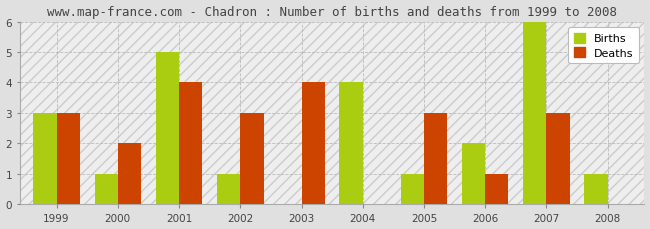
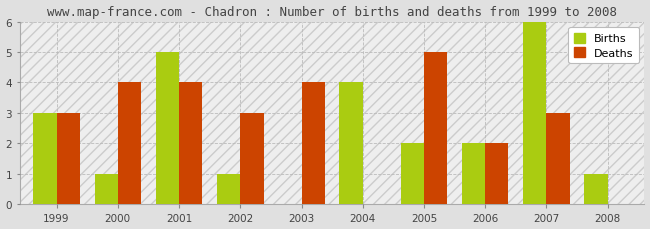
Deaths/2000: 2 -> 4
Births/2005: 1 -> 2
Deaths/2005: 3 -> 5
Deaths/2006: 1 -> 2
